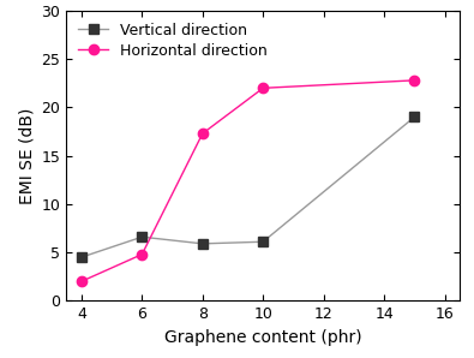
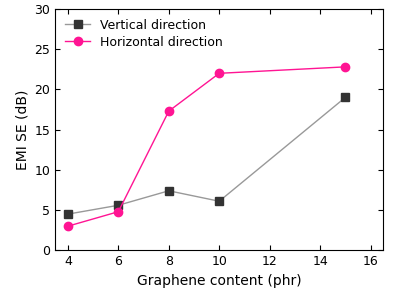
Horizontal direction/4: 2.0 -> 3.0
Vertical direction/6: 6.6 -> 5.6
Vertical direction/8: 5.9 -> 7.4
